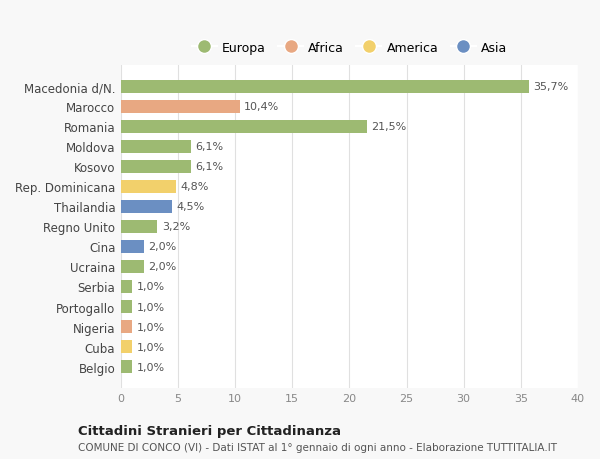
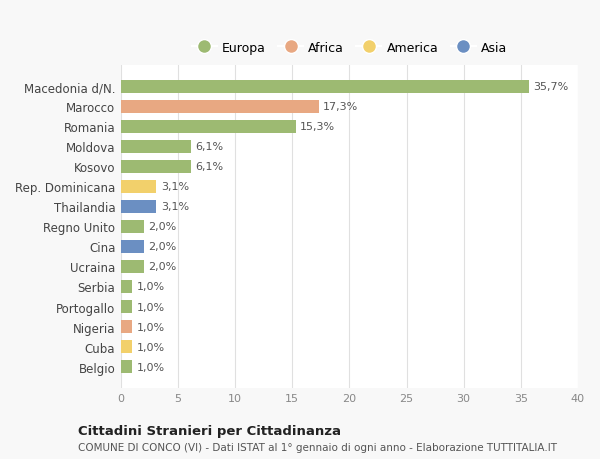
Marocco: 10,4% -> 17,3%
Romania: 21,5% -> 15,3%
Rep. Dominicana: 4,8% -> 3,1%
Thailandia: 4,5% -> 3,1%
Regno Unito: 3,2% -> 2,0%
